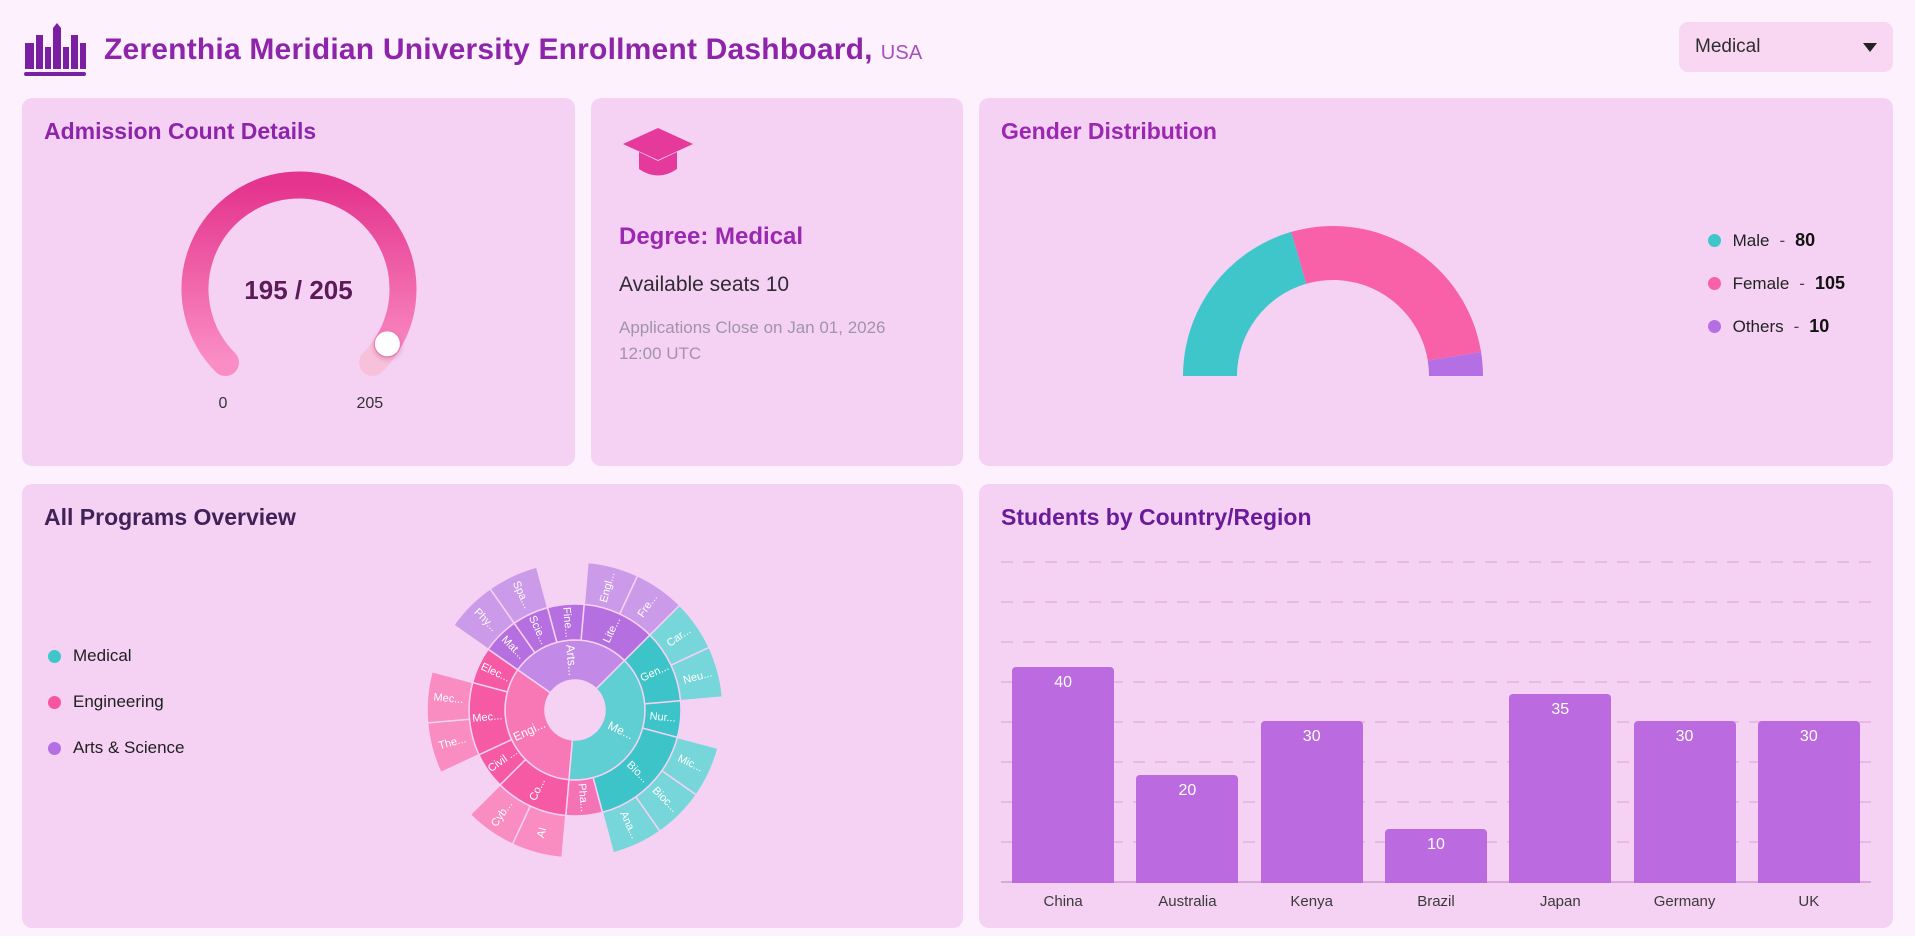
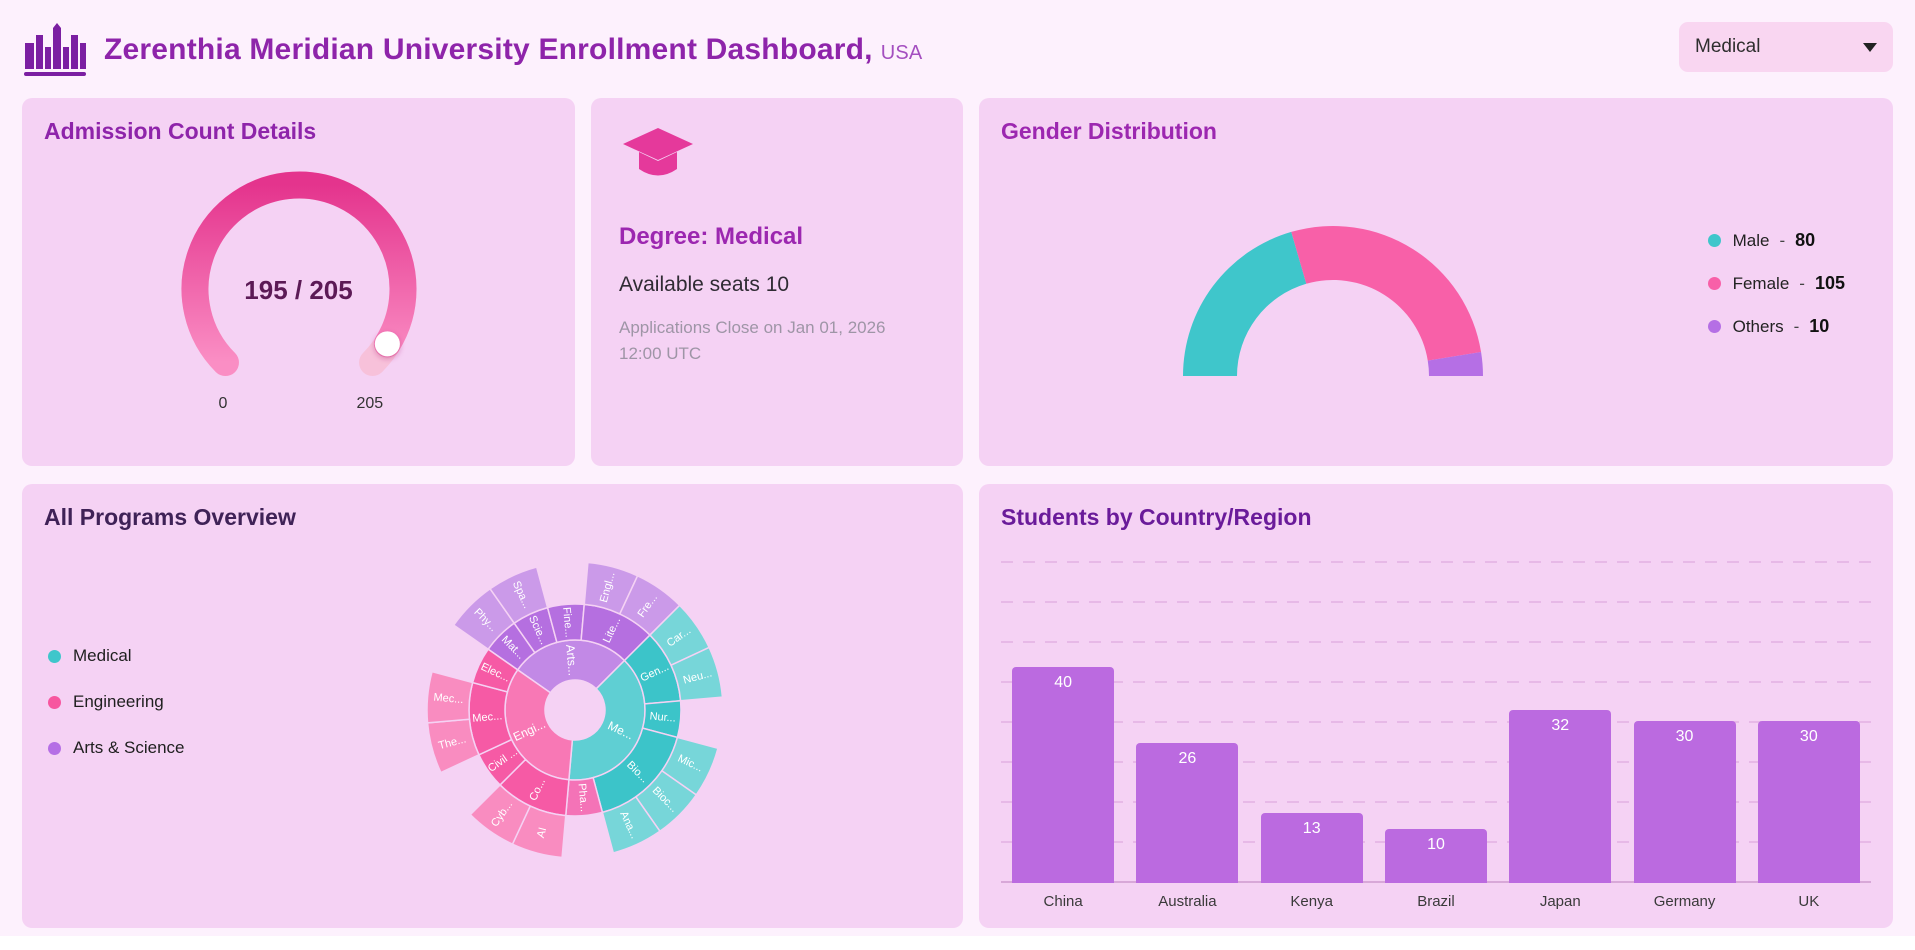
Students by Country/Region/Australia: 20 -> 26
Students by Country/Region/Kenya: 30 -> 13
Students by Country/Region/Japan: 35 -> 32
